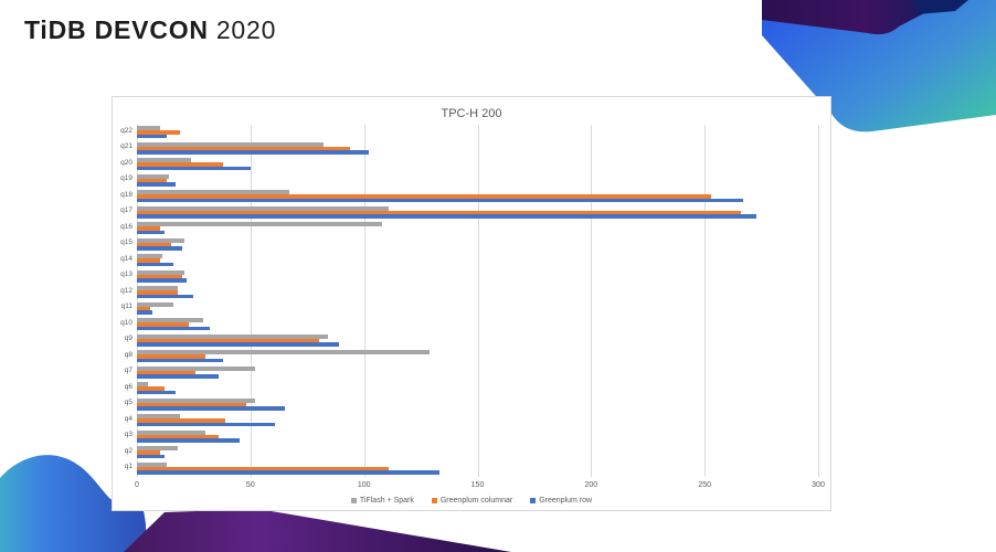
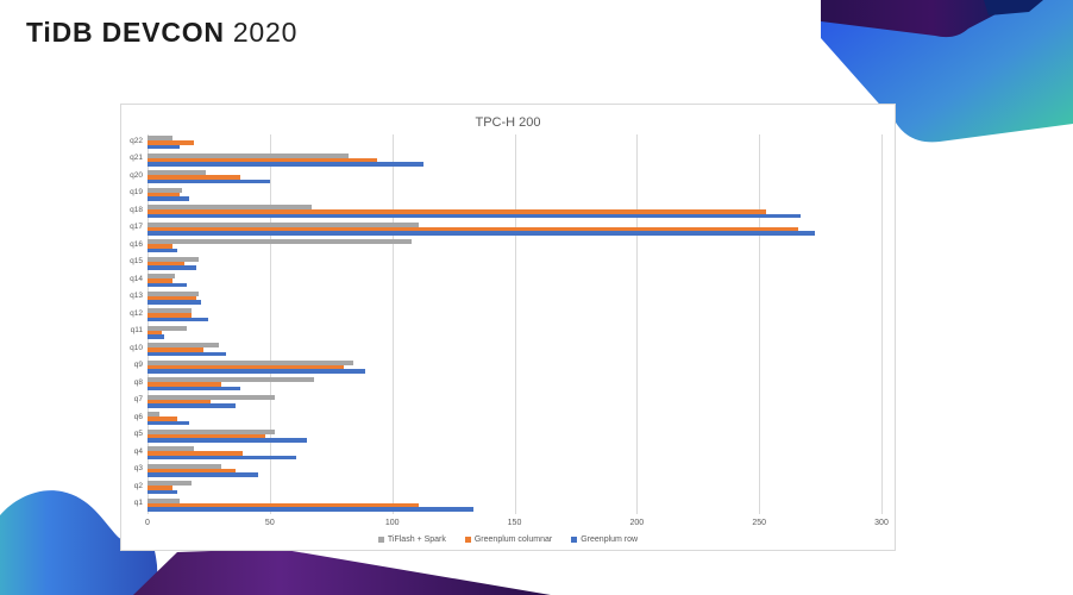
TiFlash + Spark/q8: 129 -> 68
Greenplum row/q21: 102 -> 113
